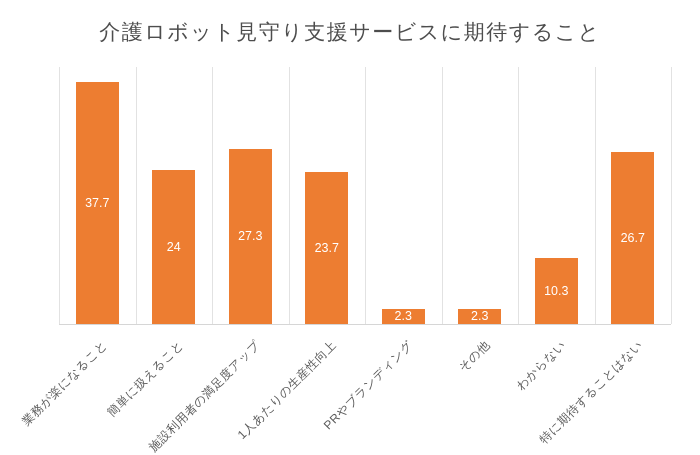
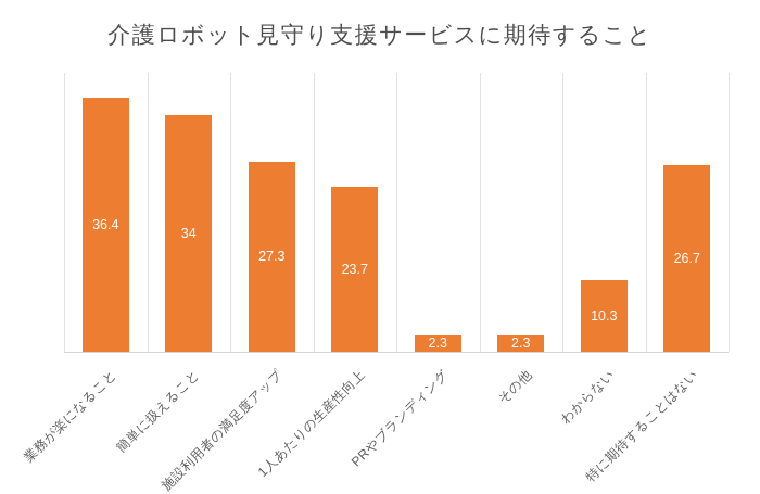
業務が楽になること: 37.7 -> 36.4
簡単に扱えること: 24 -> 34
